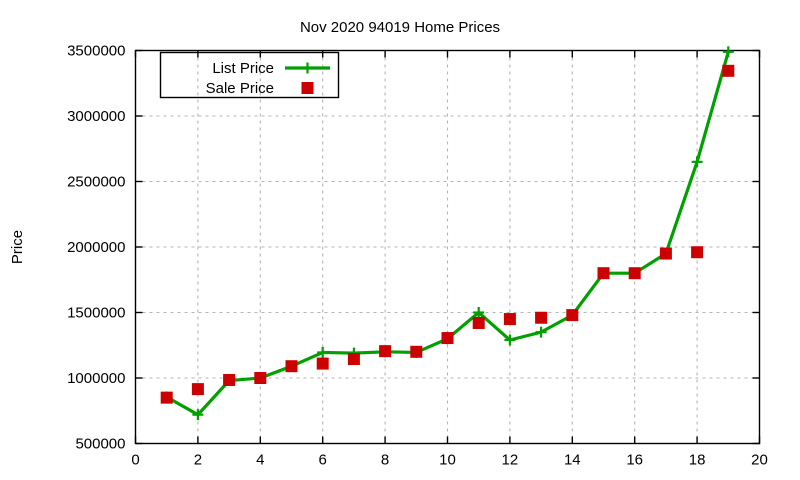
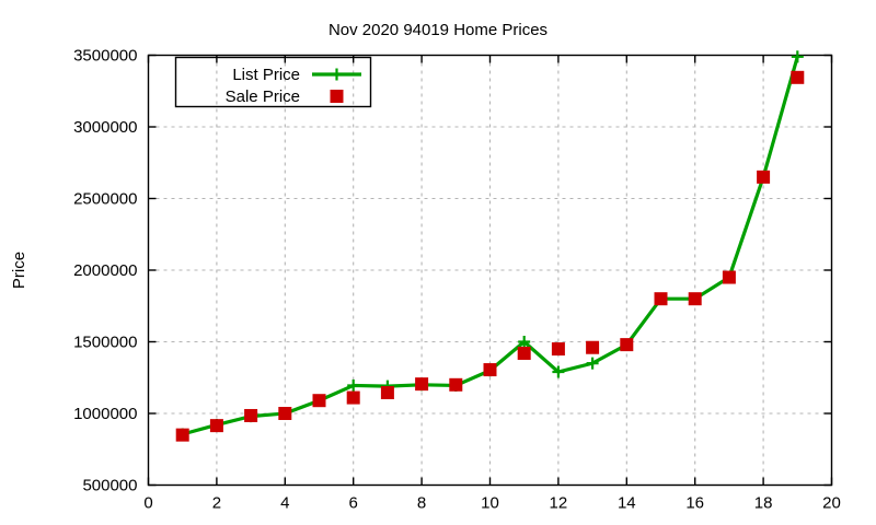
List Price/2: 720000 -> 920000
Sale Price/18: 1960000 -> 2650000
